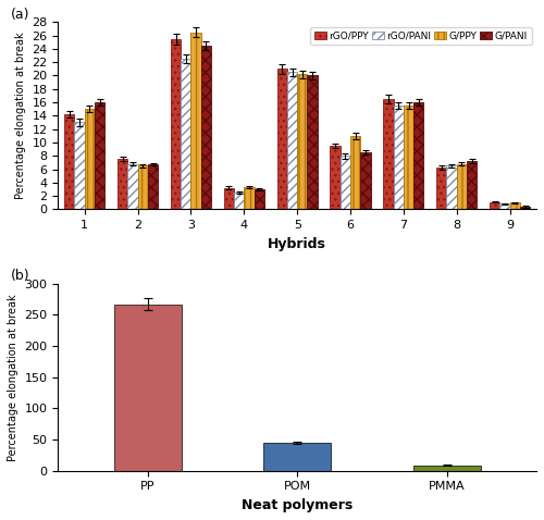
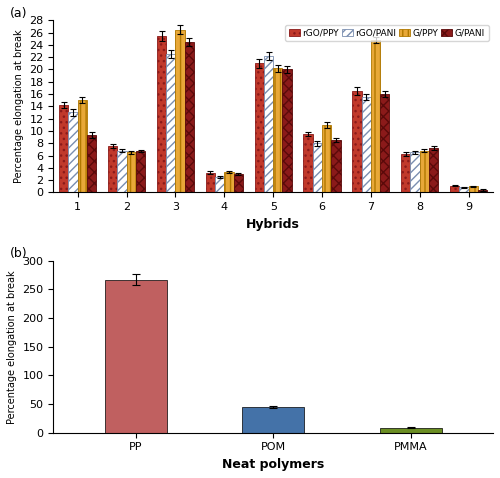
G/PANI/1: 16.0 -> 9.4
rGO/PANI/5: 20.5 -> 22.2
G/PPY/7: 15.5 -> 24.8
